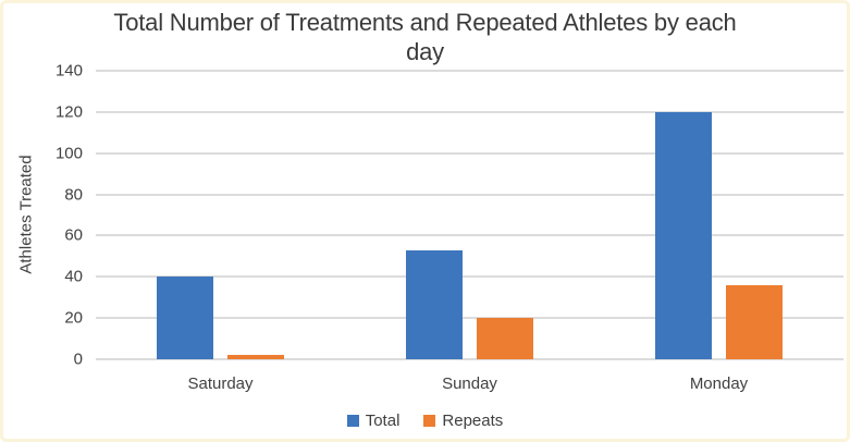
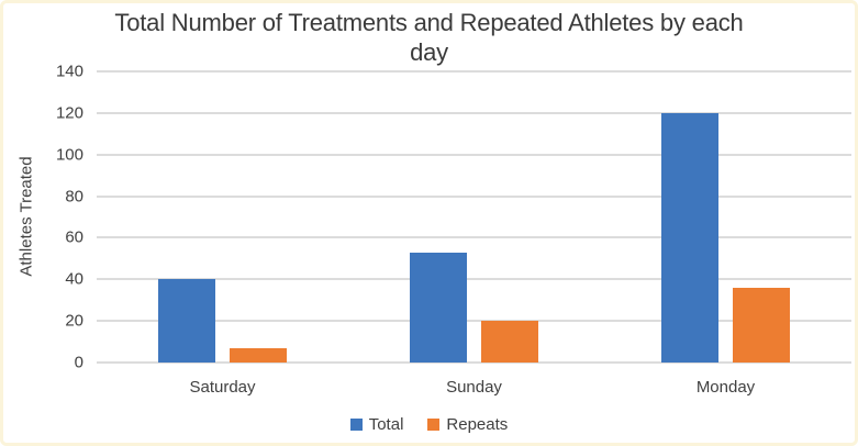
Repeats/Saturday: 2 -> 7
